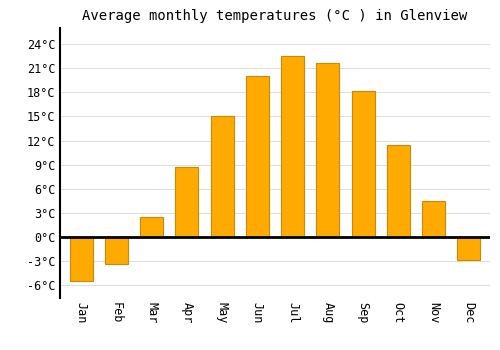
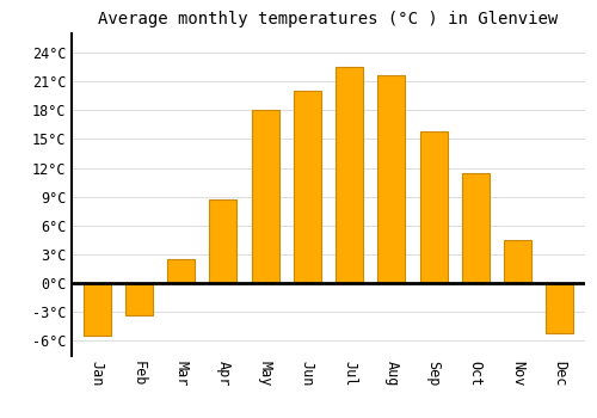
May: 15.0°C -> 18.0°C
Sep: 18.2°C -> 15.8°C
Dec: -2.8°C -> -5.2°C
